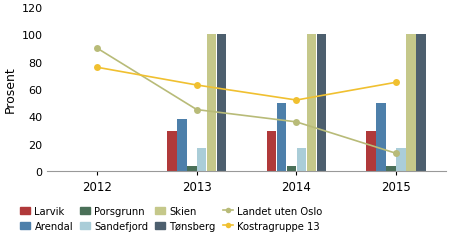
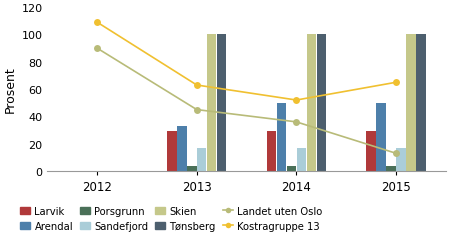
Kostragruppe 13/2012: 76 -> 109
Arendal/2013: 38 -> 33
